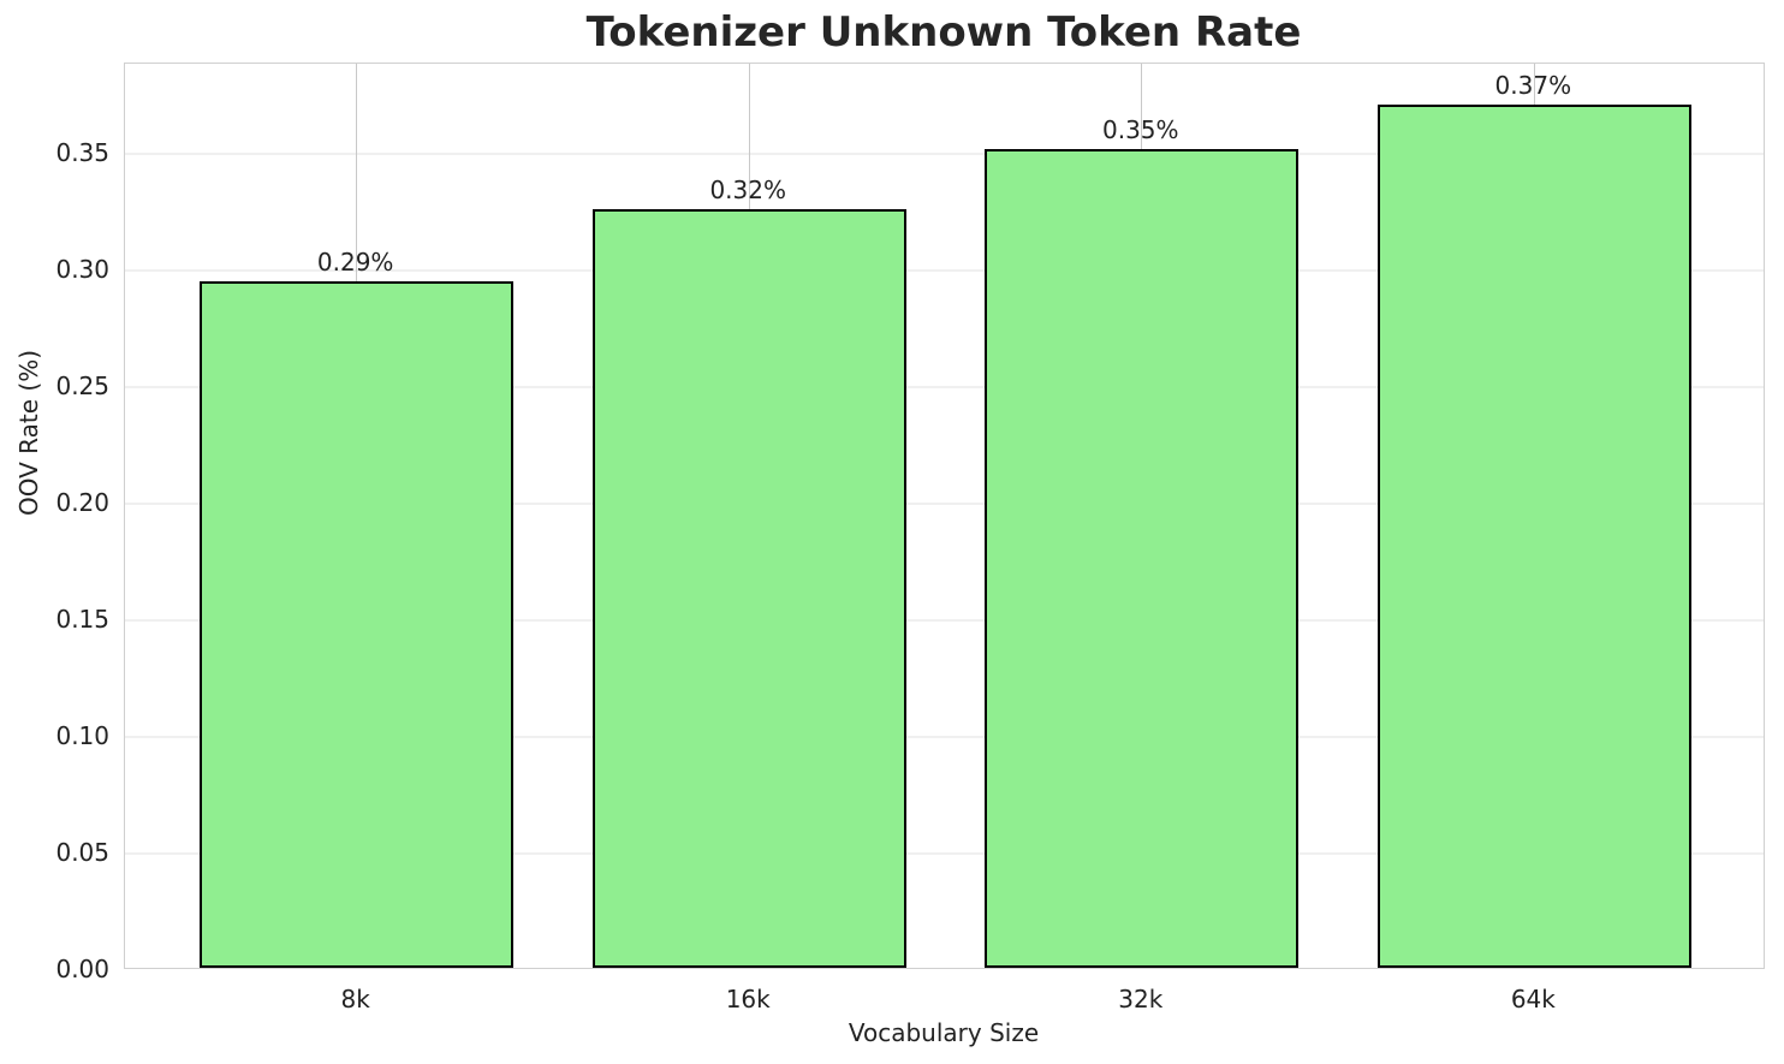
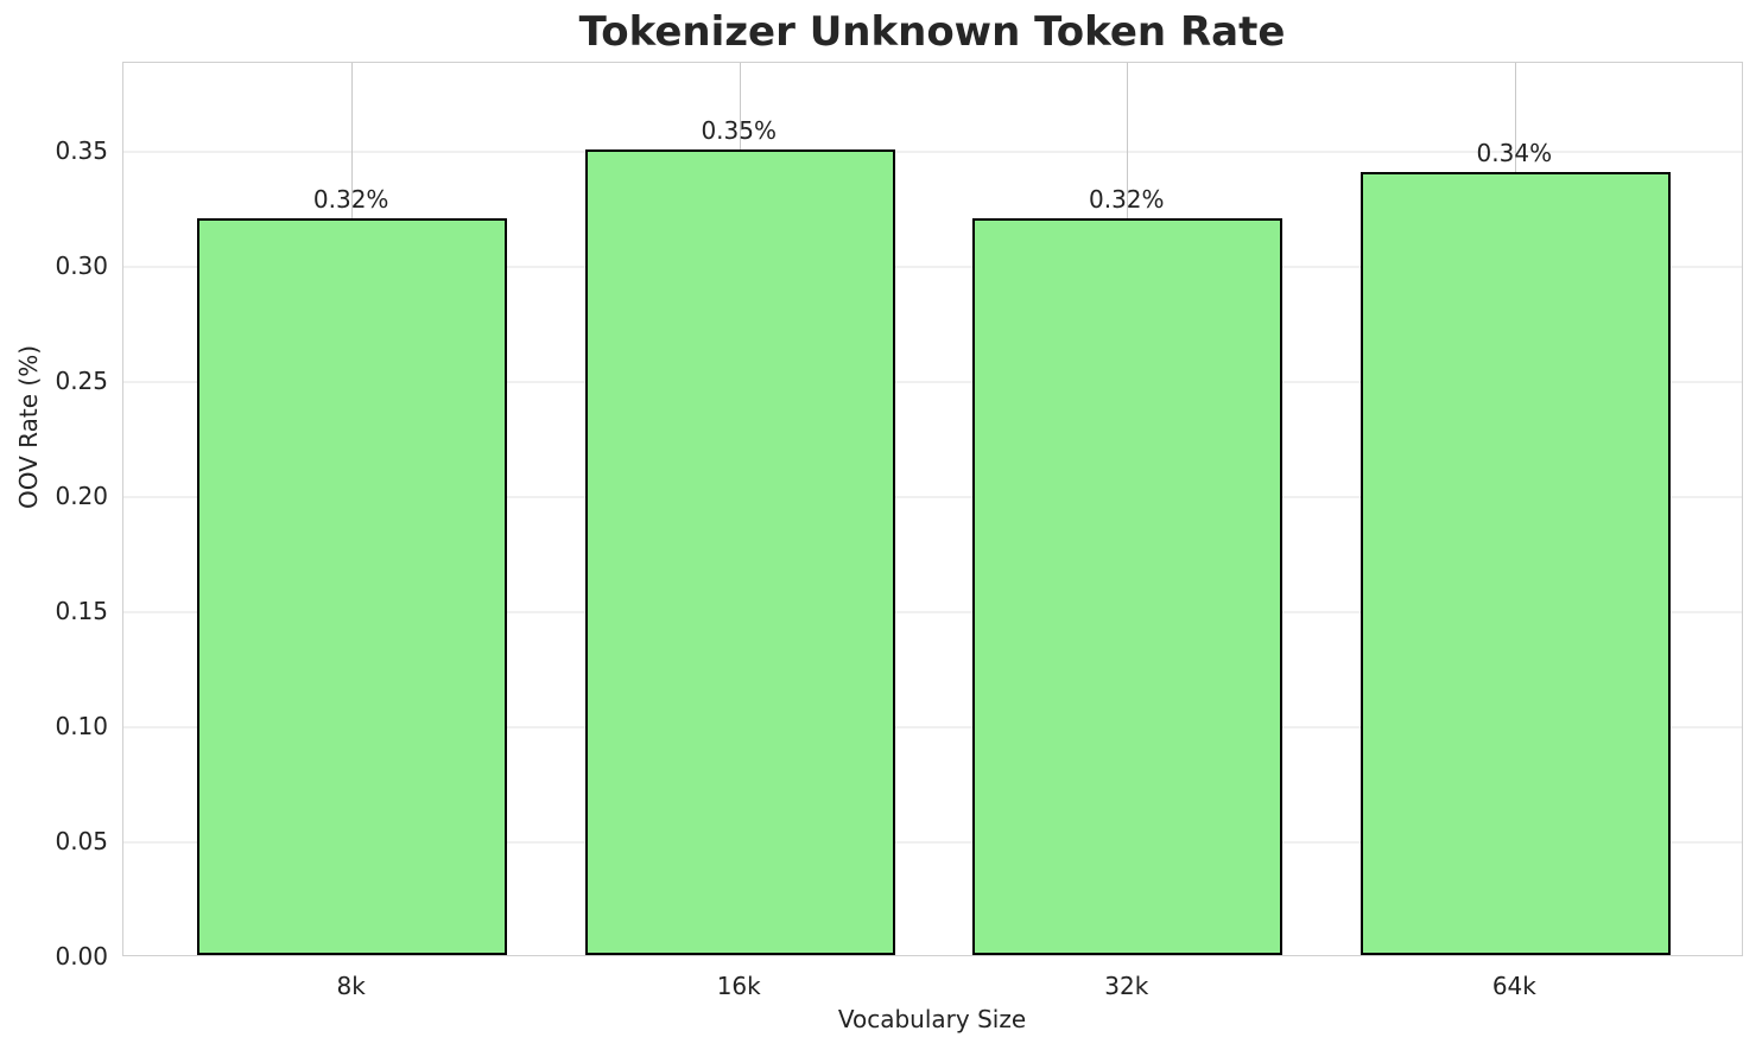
8k: 0.29% -> 0.32%
16k: 0.32% -> 0.35%
32k: 0.35% -> 0.32%
64k: 0.37% -> 0.34%
